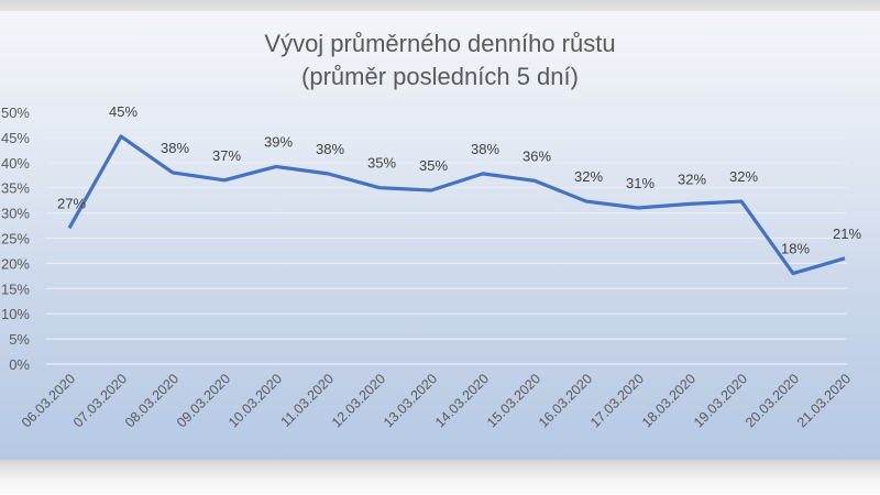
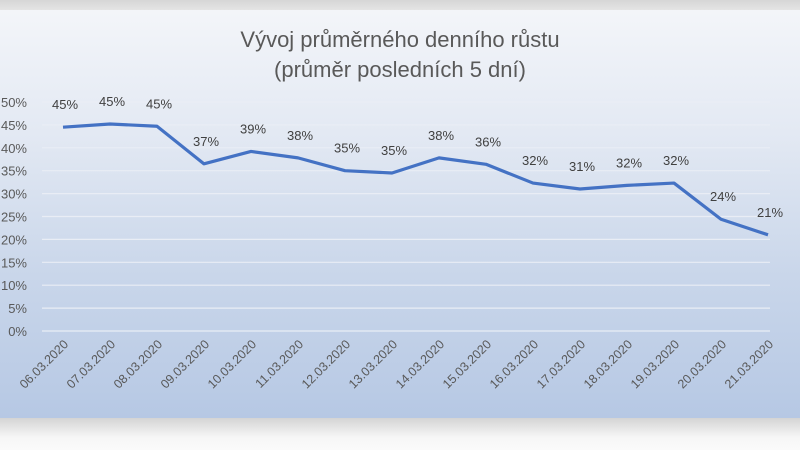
06.03.2020: 27% -> 45%
08.03.2020: 38% -> 45%
20.03.2020: 18% -> 24%
